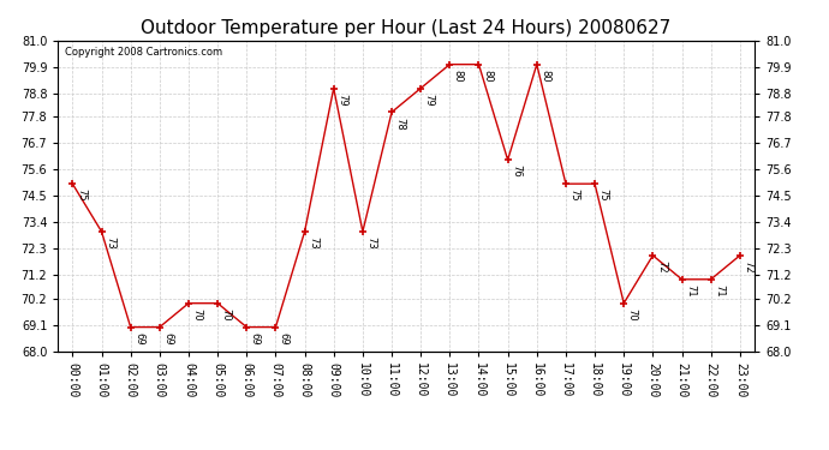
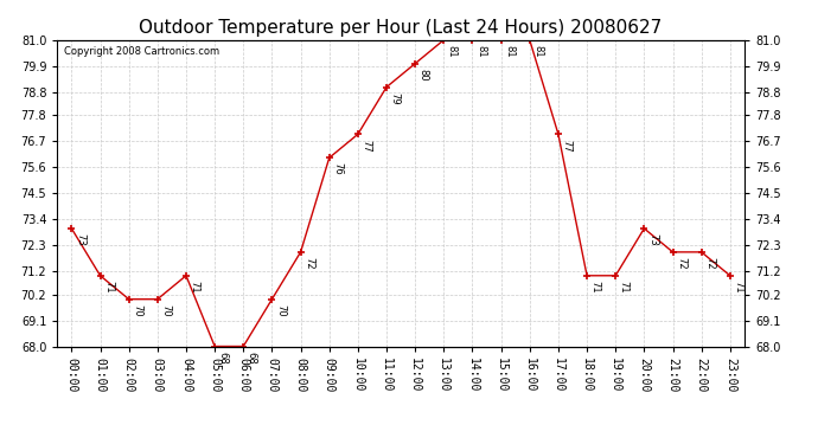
00:00: 75 -> 73
01:00: 73 -> 71
02:00: 69 -> 70
03:00: 69 -> 70
04:00: 70 -> 71
05:00: 70 -> 68
06:00: 69 -> 68
07:00: 69 -> 70
08:00: 73 -> 72
09:00: 79 -> 76
10:00: 73 -> 77
11:00: 78 -> 79
12:00: 79 -> 80
13:00: 80 -> 81
14:00: 80 -> 81
15:00: 76 -> 81
16:00: 80 -> 81
17:00: 75 -> 77
18:00: 75 -> 71
19:00: 70 -> 71
20:00: 72 -> 73
21:00: 71 -> 72
22:00: 71 -> 72
23:00: 72 -> 71
